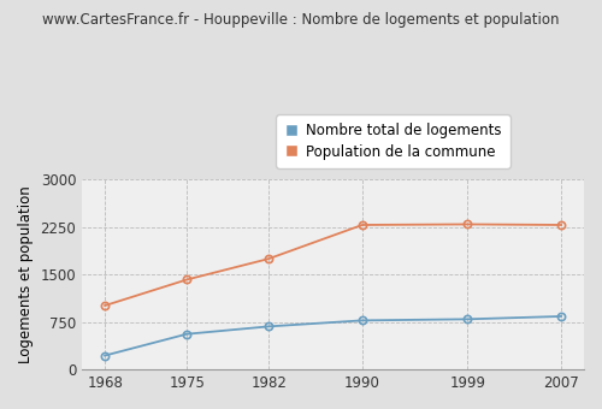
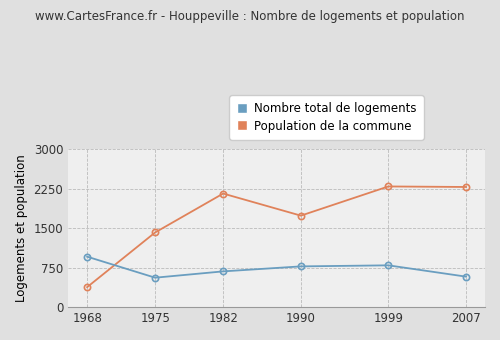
Nombre total de logements/1968: 220 -> 960
Population de la commune/1968: 1010 -> 380
Population de la commune/1982: 1750 -> 2160
Population de la commune/1990: 2280 -> 1740
Nombre total de logements/2007: 840 -> 580
